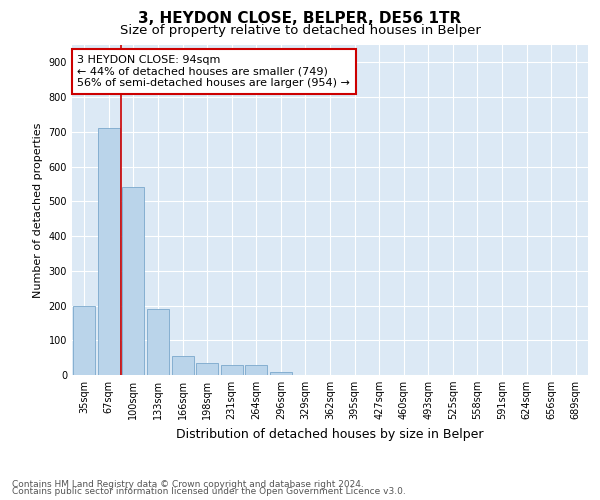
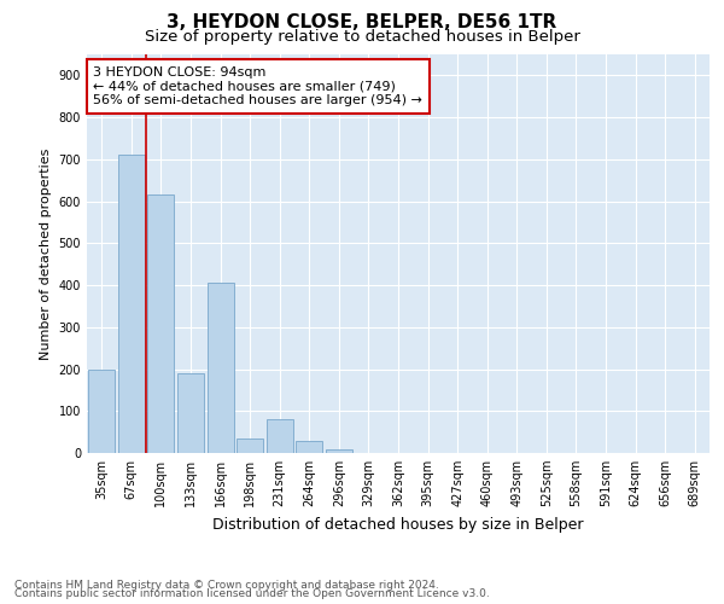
100sqm: 540 -> 615
166sqm: 55 -> 405
231sqm: 30 -> 80
